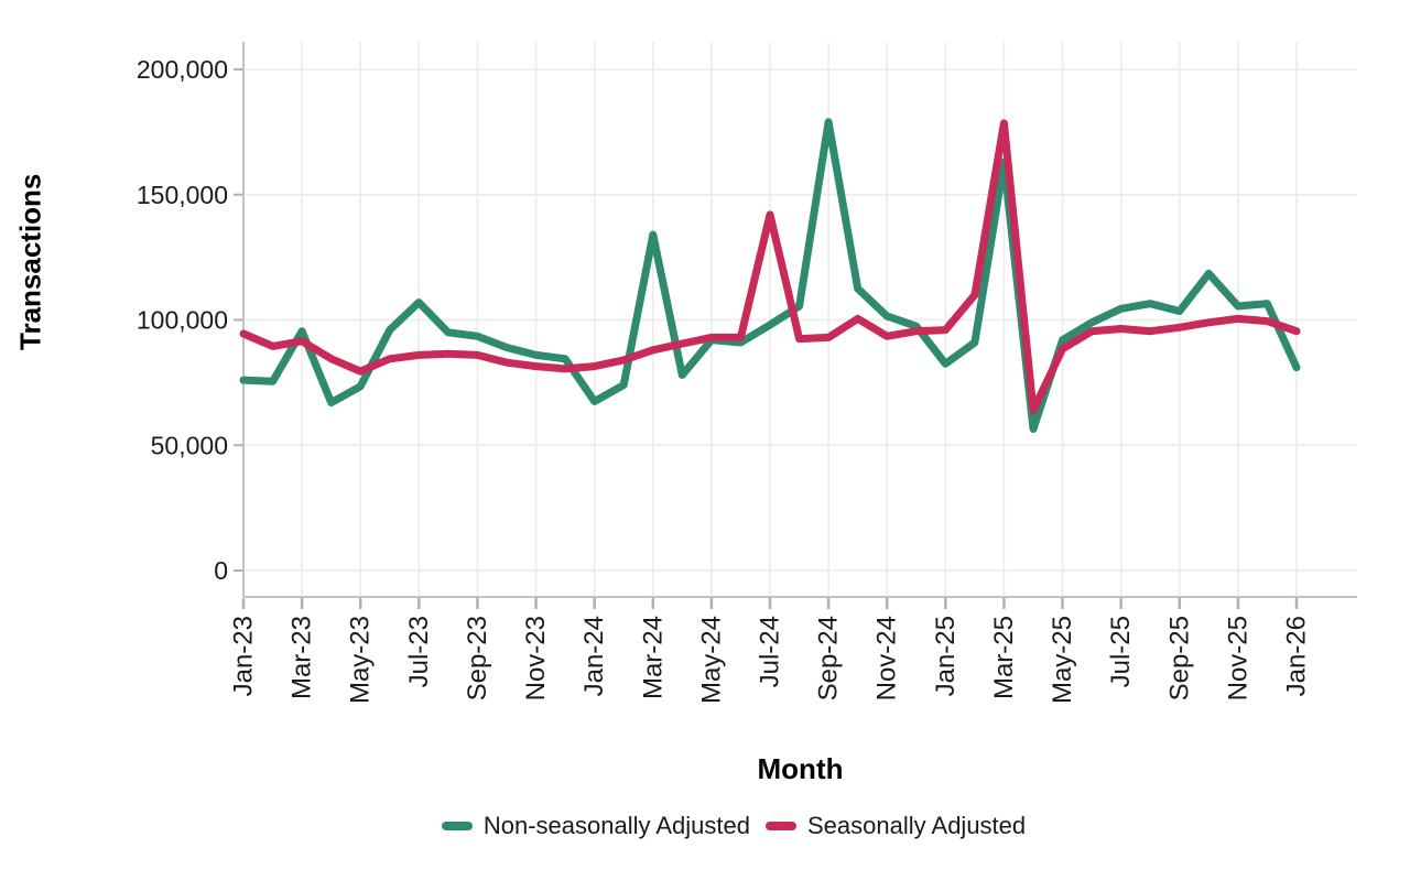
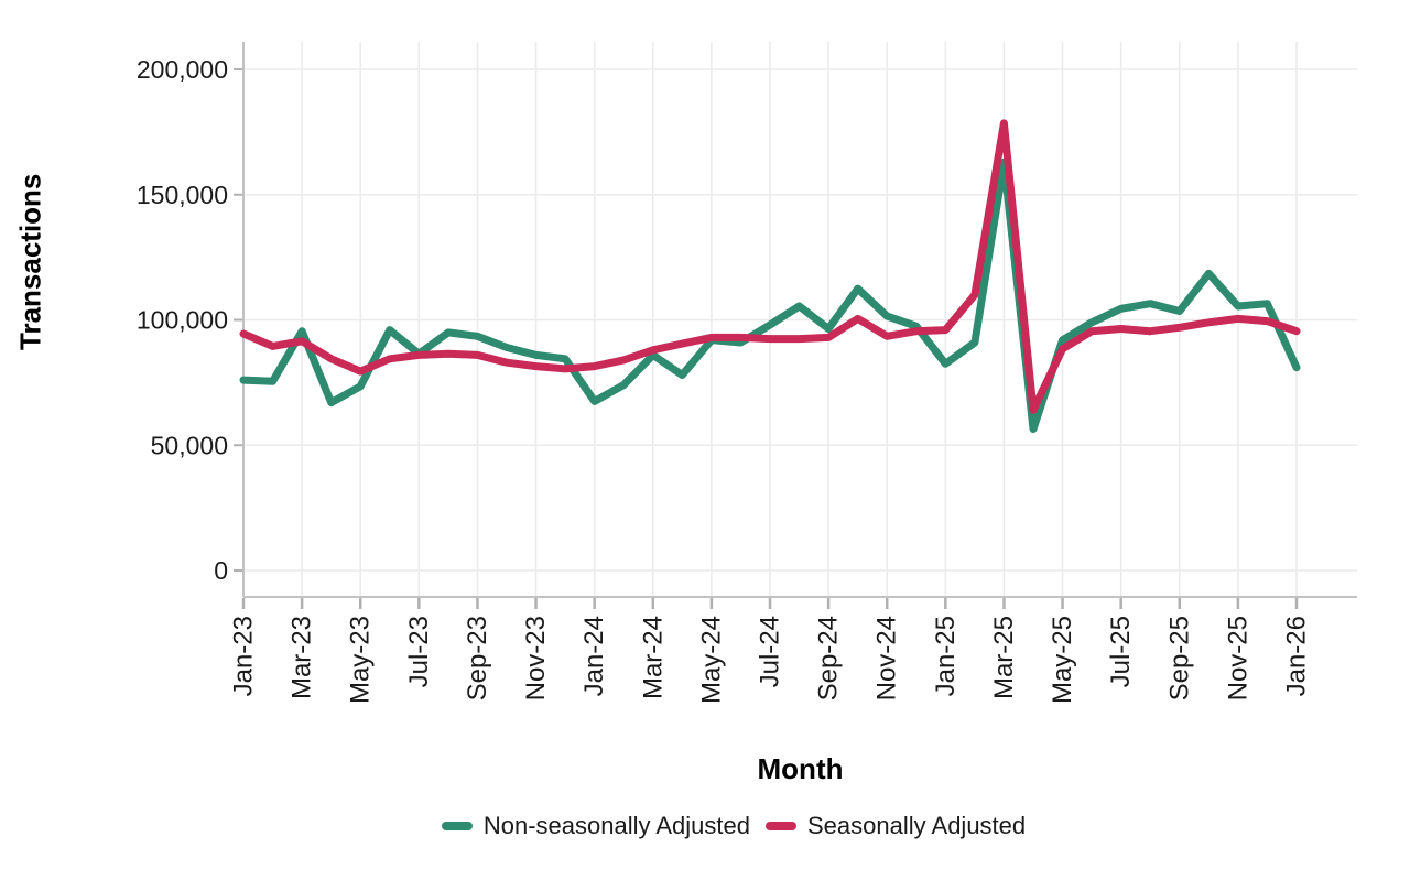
Non-seasonally Adjusted/Jul-23: 107000 -> 86000
Non-seasonally Adjusted/Mar-24: 134000 -> 86000
Seasonally Adjusted/Jul-24: 142000 -> 92000
Non-seasonally Adjusted/Sep-24: 179000 -> 96000
